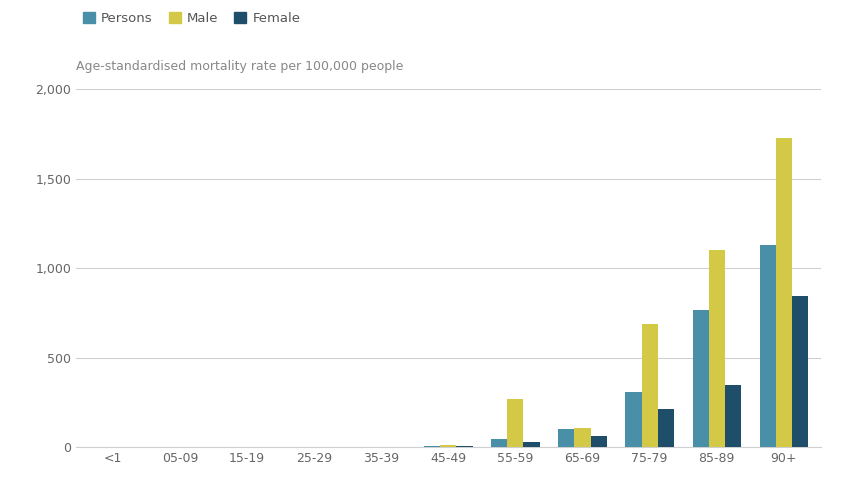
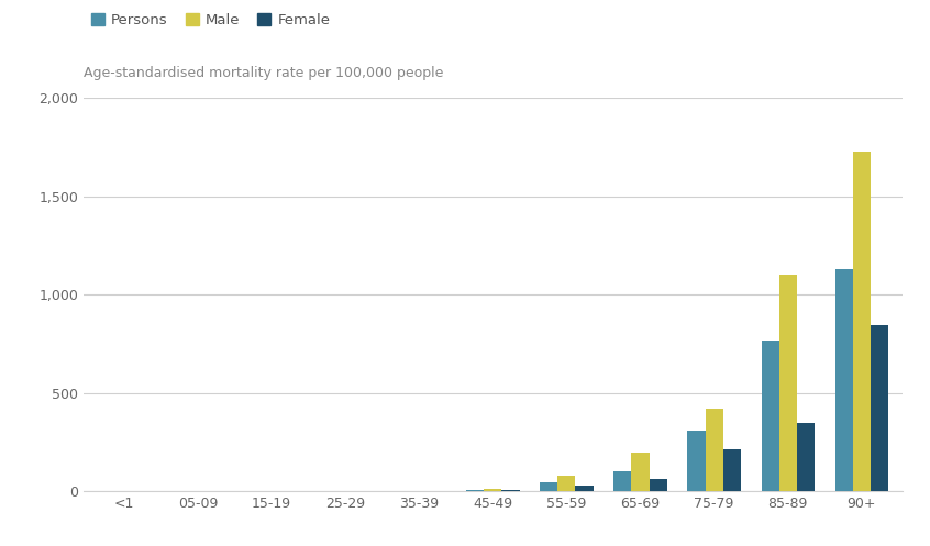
Male/55-59: 270 -> 80
Male/65-69: 110 -> 200
Male/75-79: 690 -> 420
